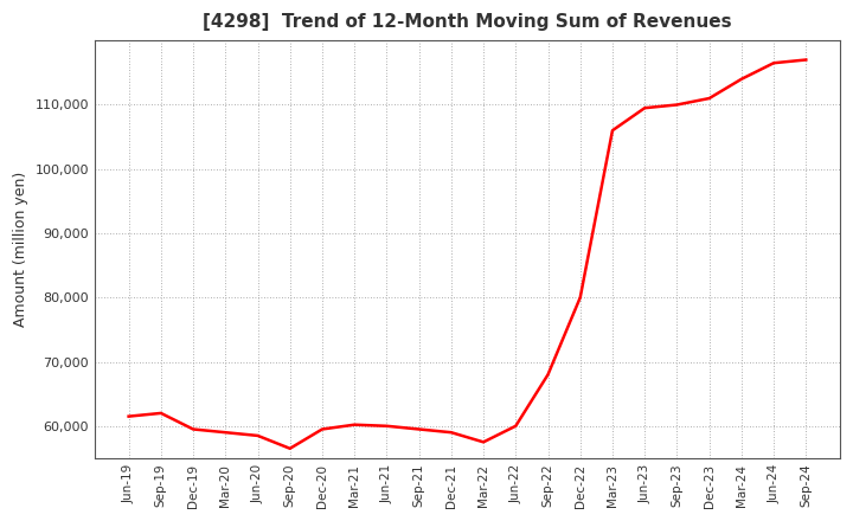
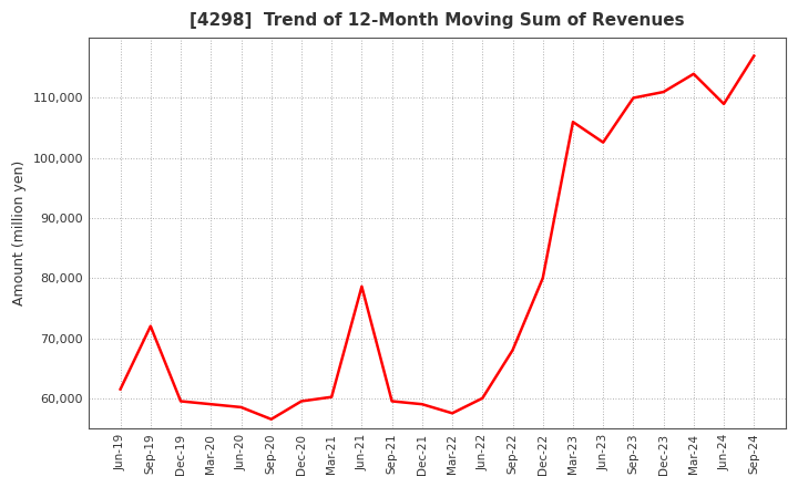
Sep-19: 62,000 -> 72,000
Jun-21: 60,000 -> 78,600
Jun-23: 109,500 -> 102,600
Jun-24: 116,500 -> 109,000
